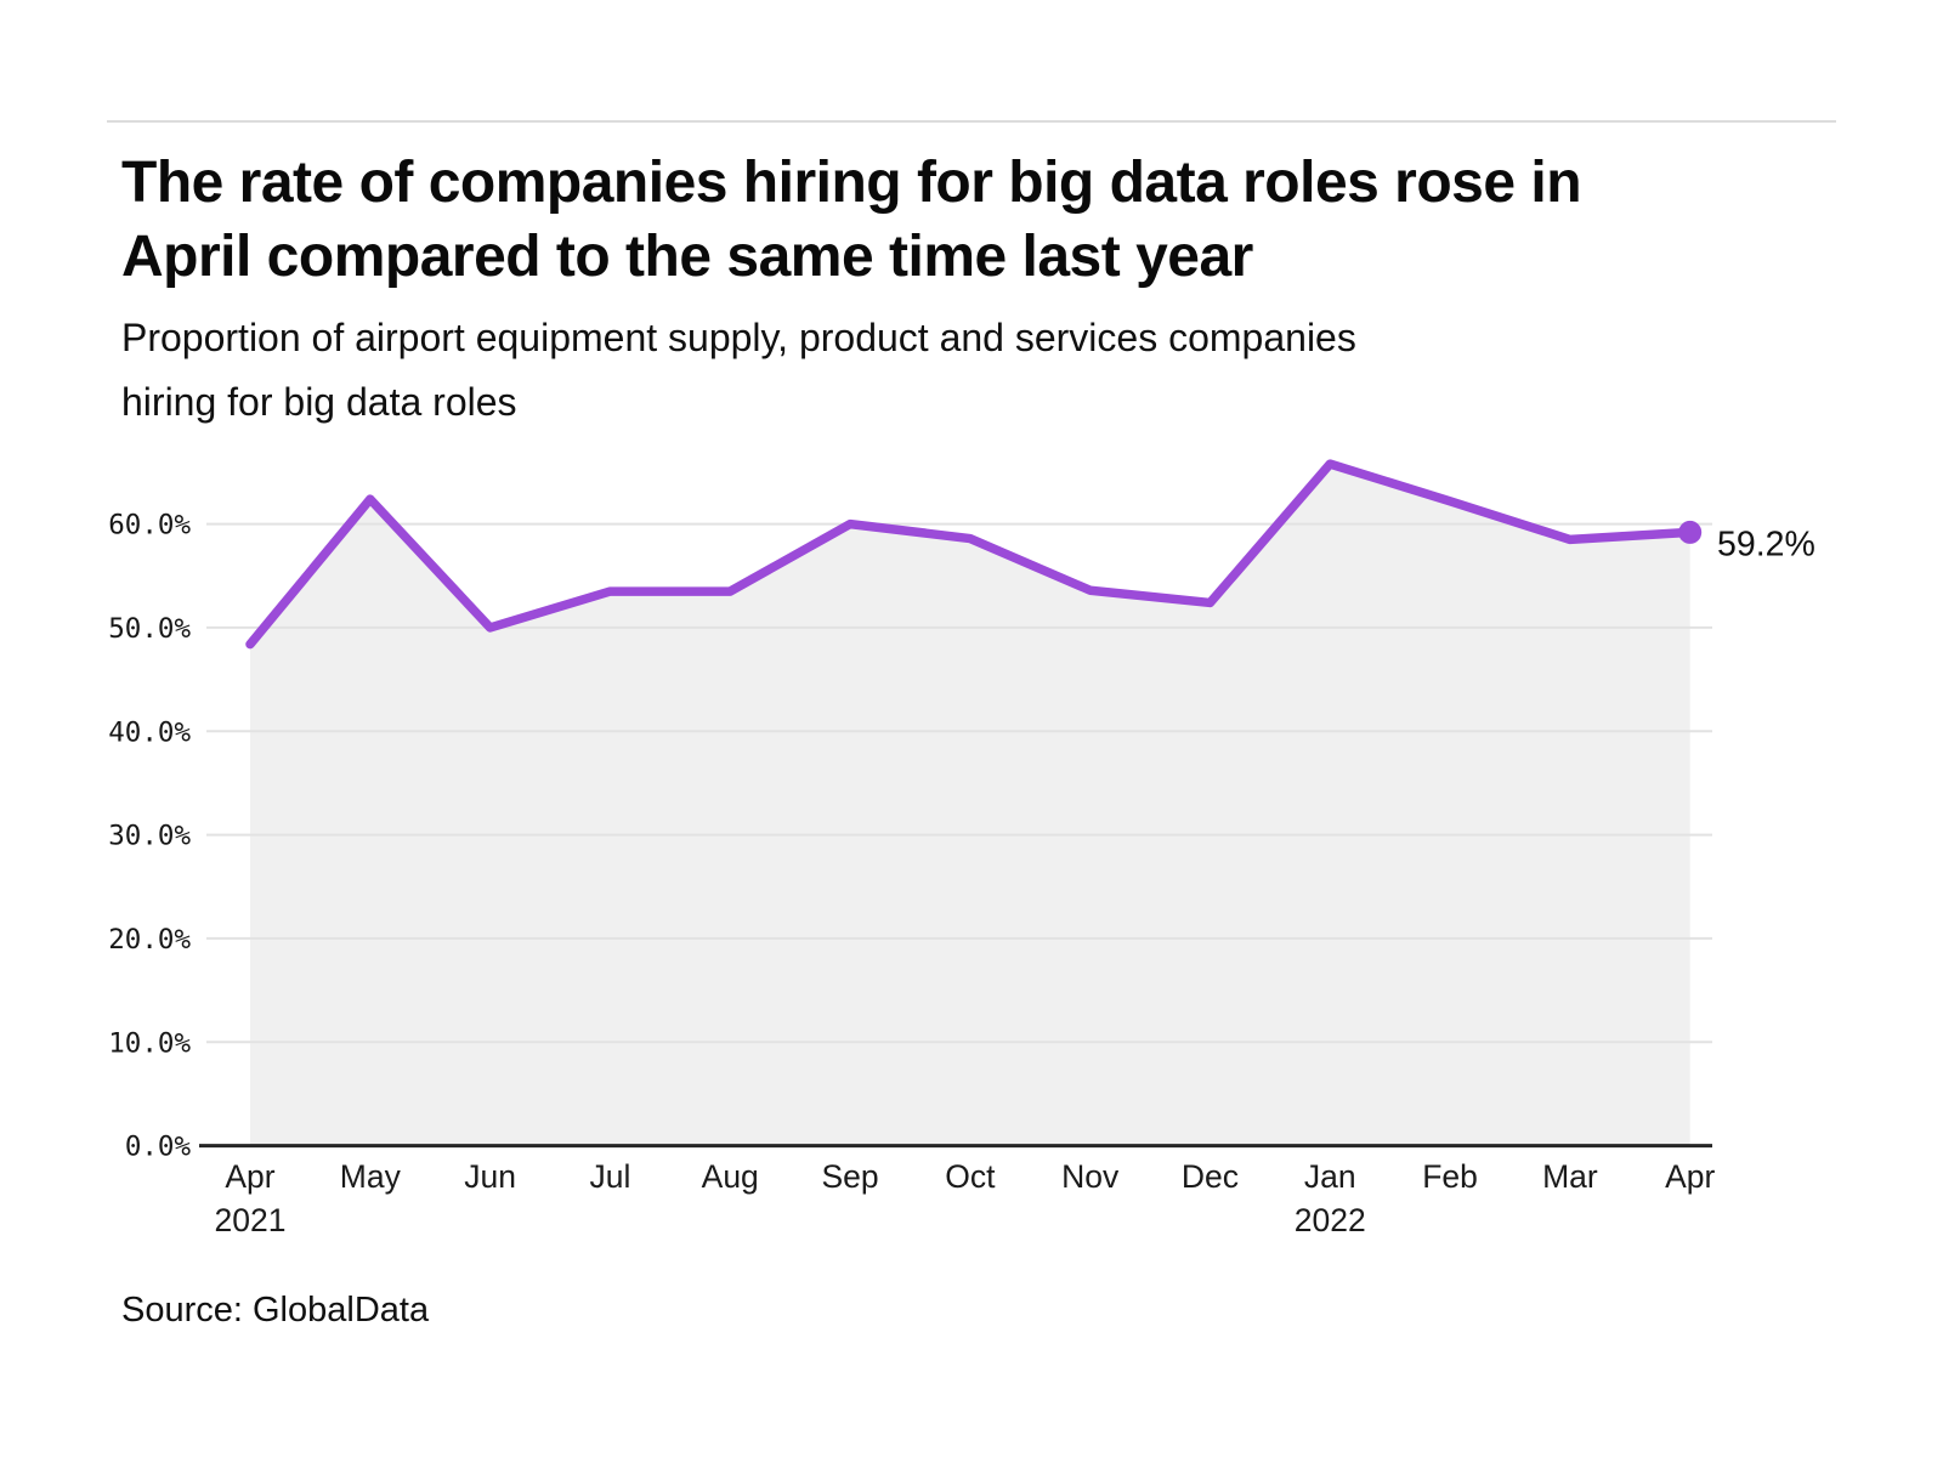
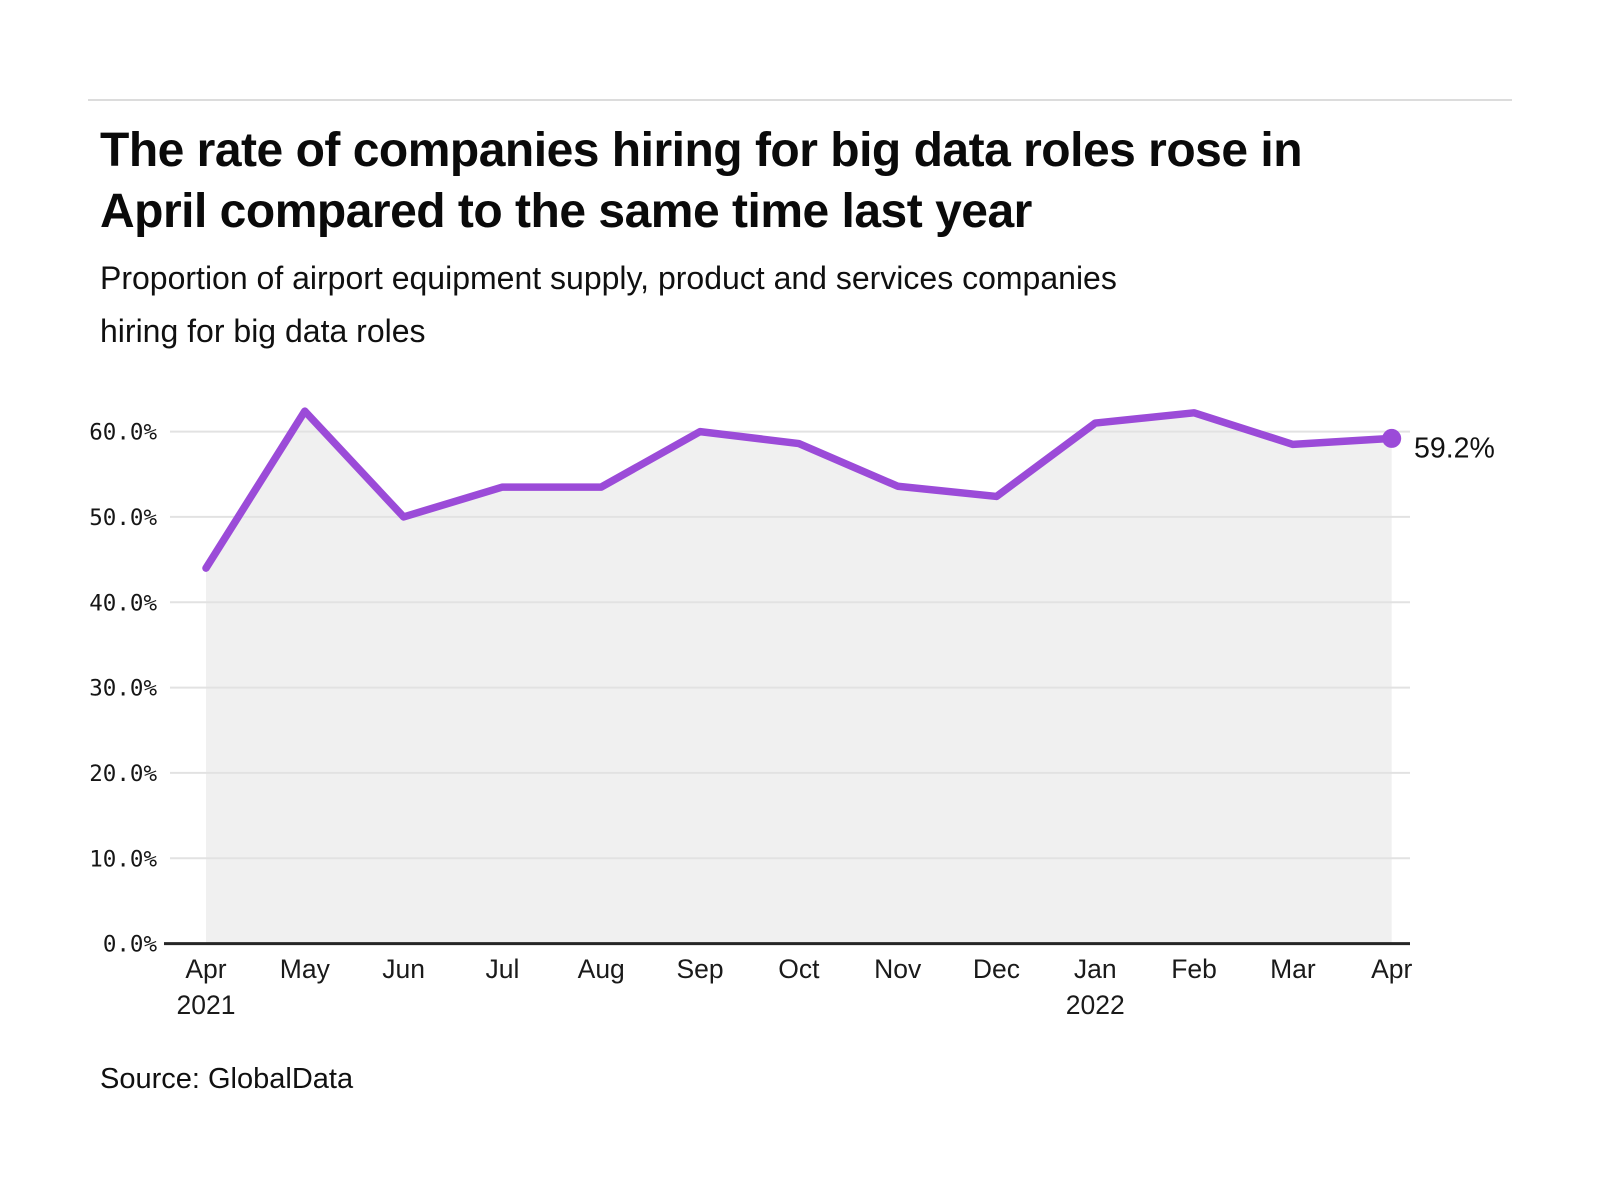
Apr 2021: 48% -> 44%
Jan 2022: 66% -> 61%
